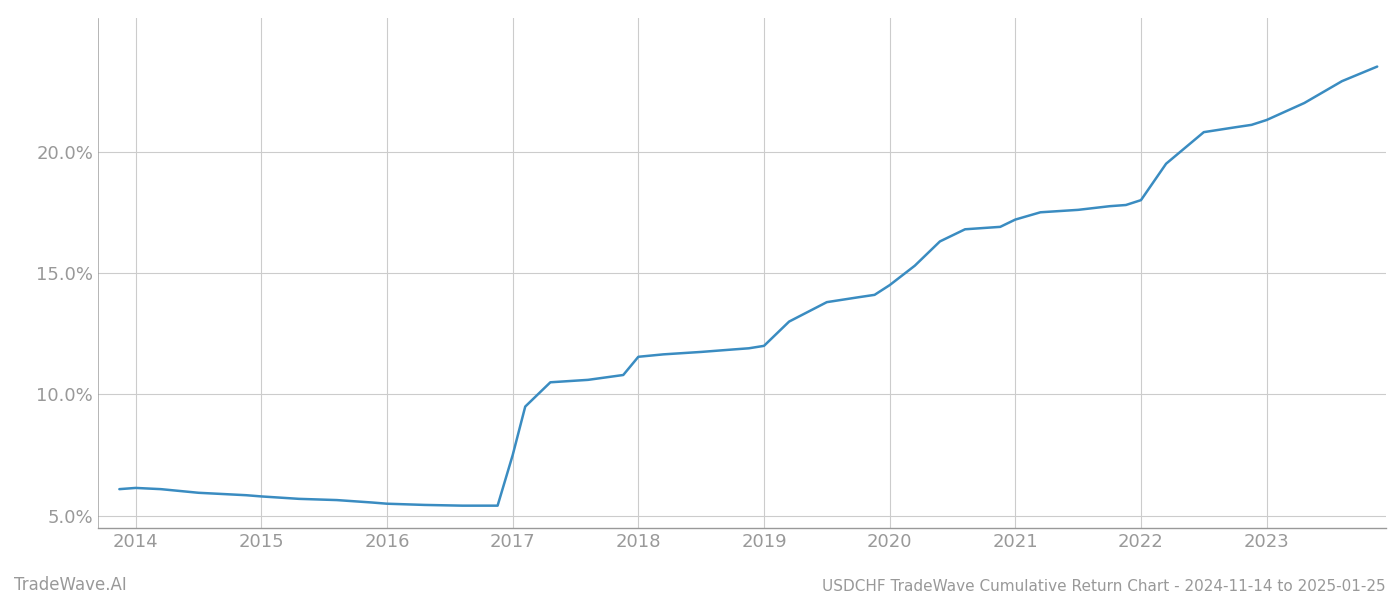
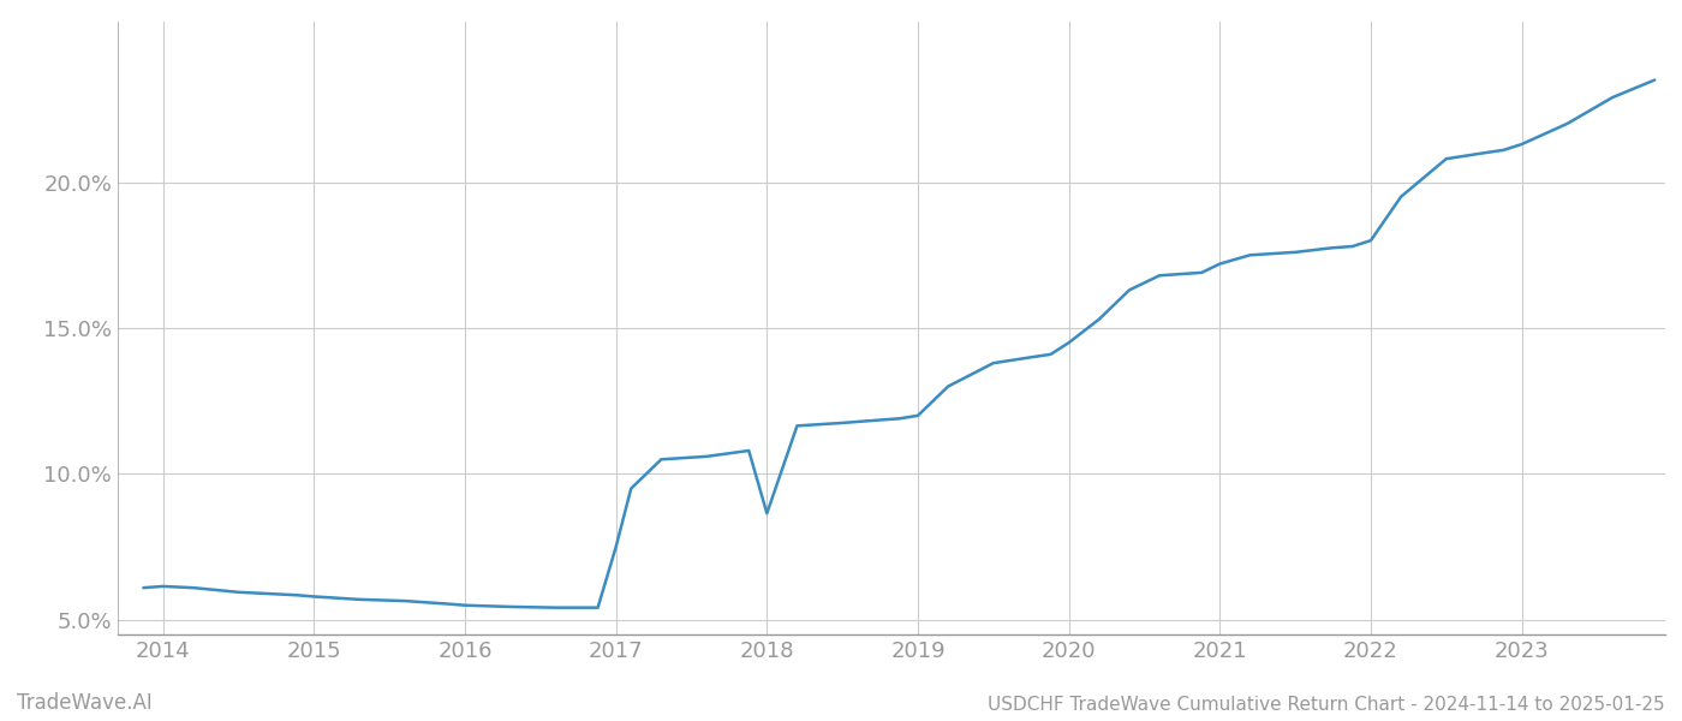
2018: 11.55% -> 8.65%
